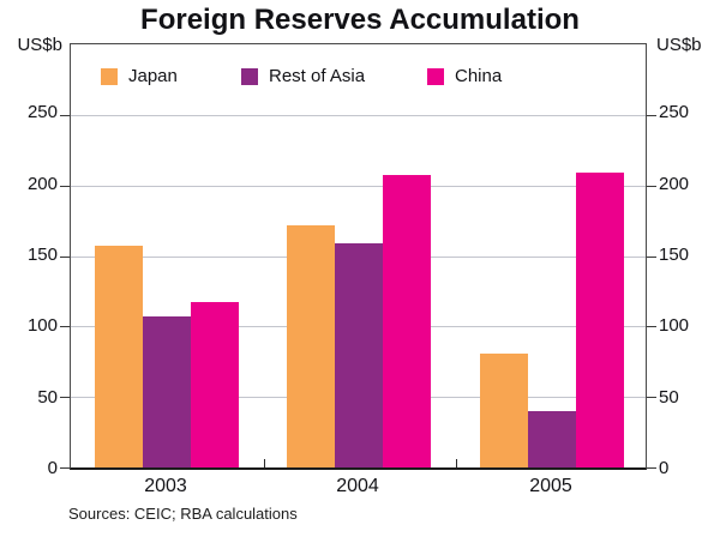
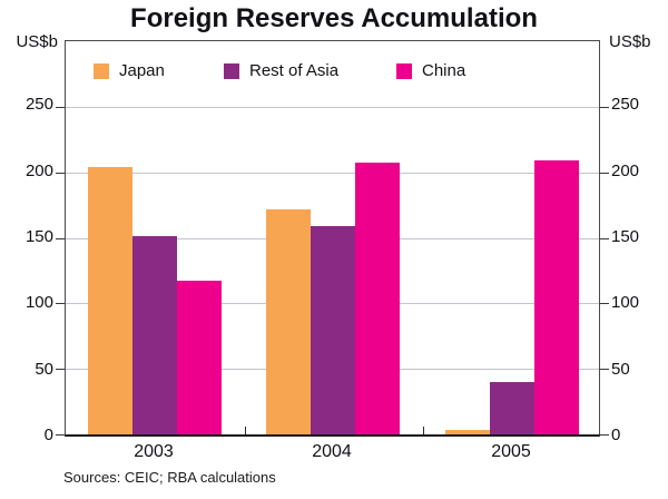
Japan/2003: 157 -> 204
Rest of Asia/2003: 107 -> 151
Japan/2005: 81 -> 3
